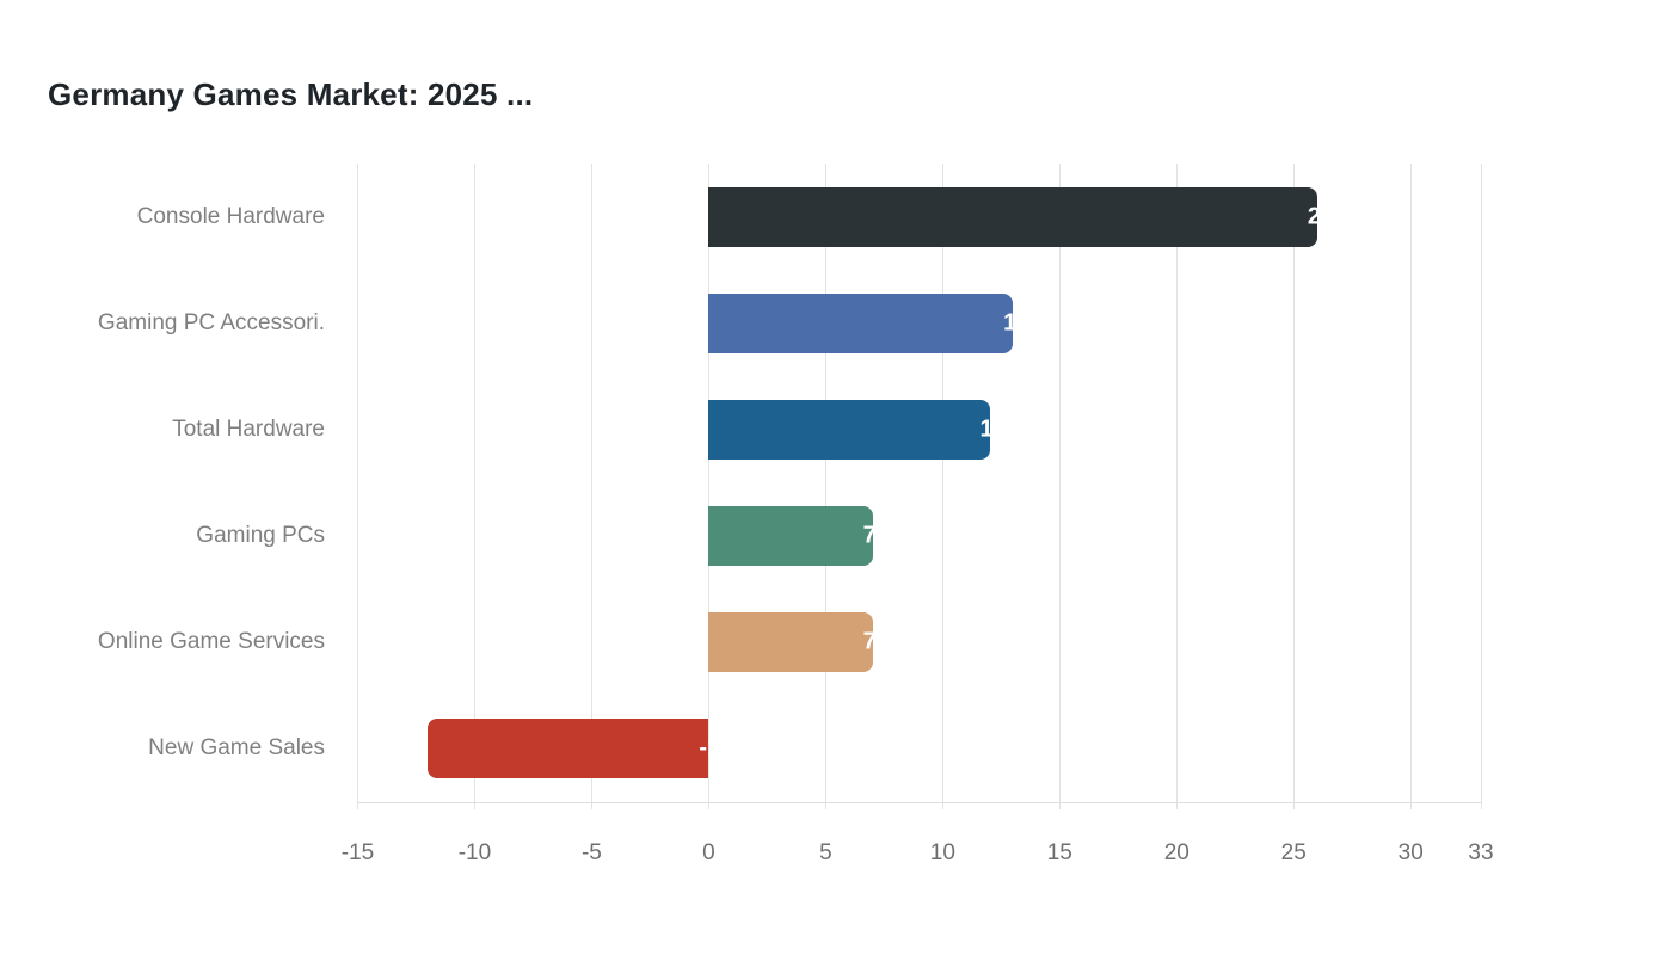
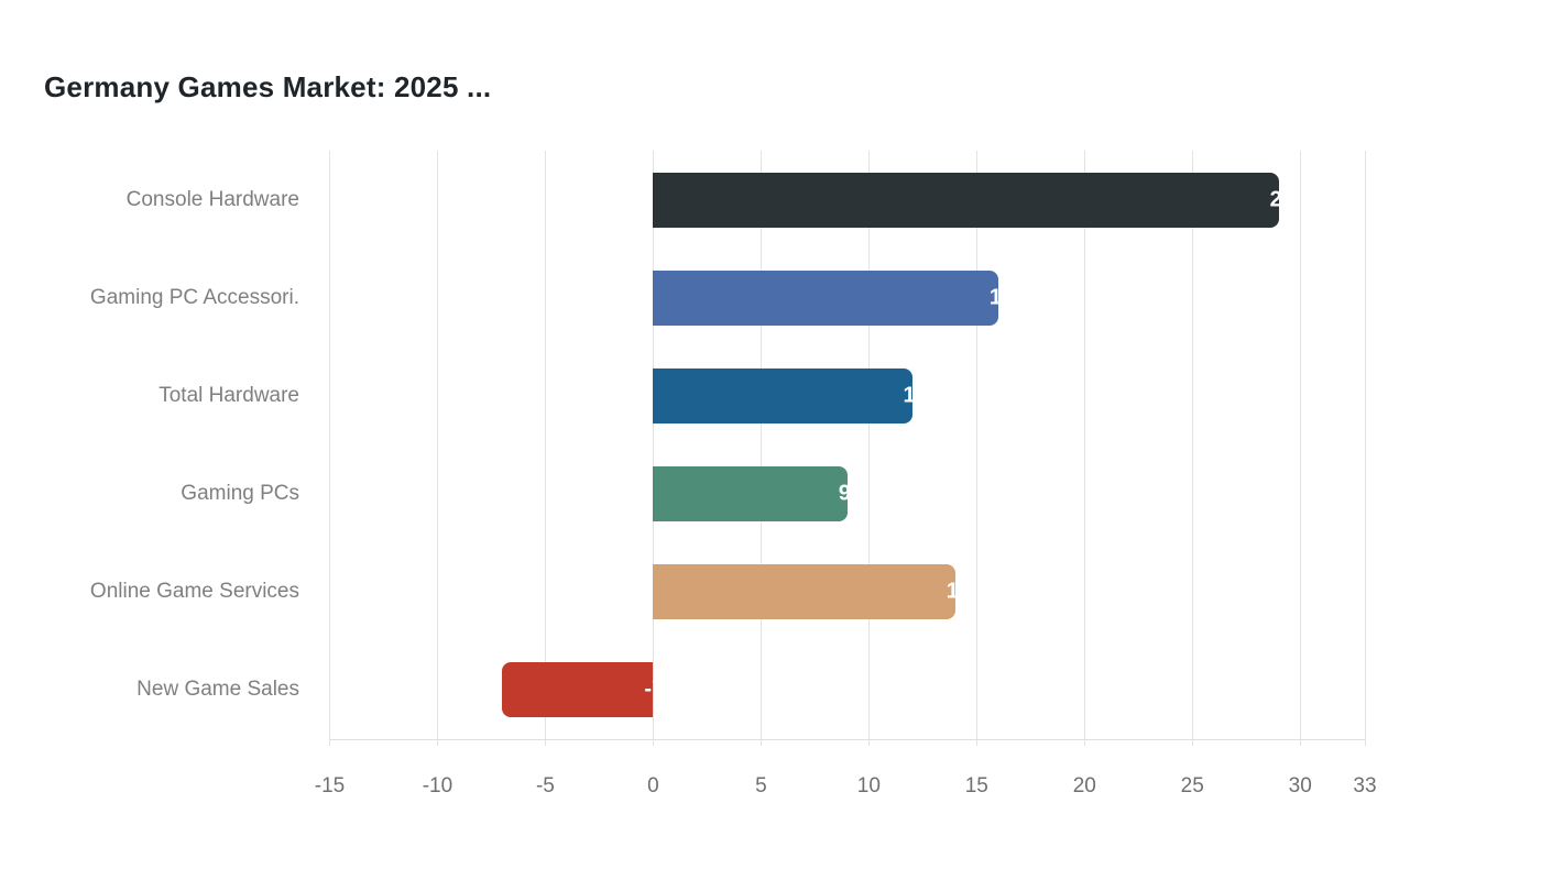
Console Hardware: 26 -> 29
Gaming PC Accessori.: 13 -> 16
Gaming PCs: 7 -> 9
Online Game Services: 7 -> 14
New Game Sales: -12 -> -7
